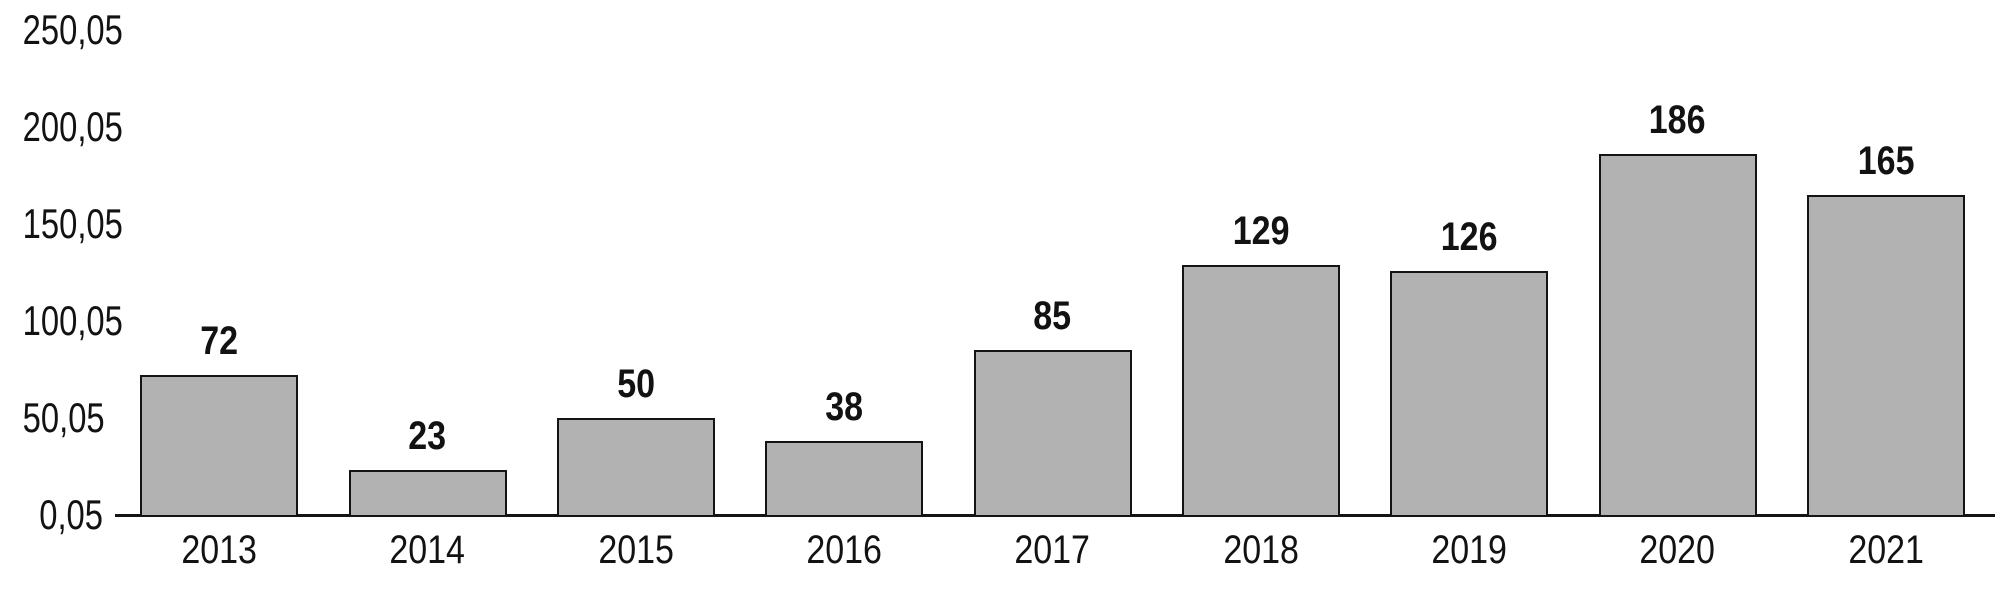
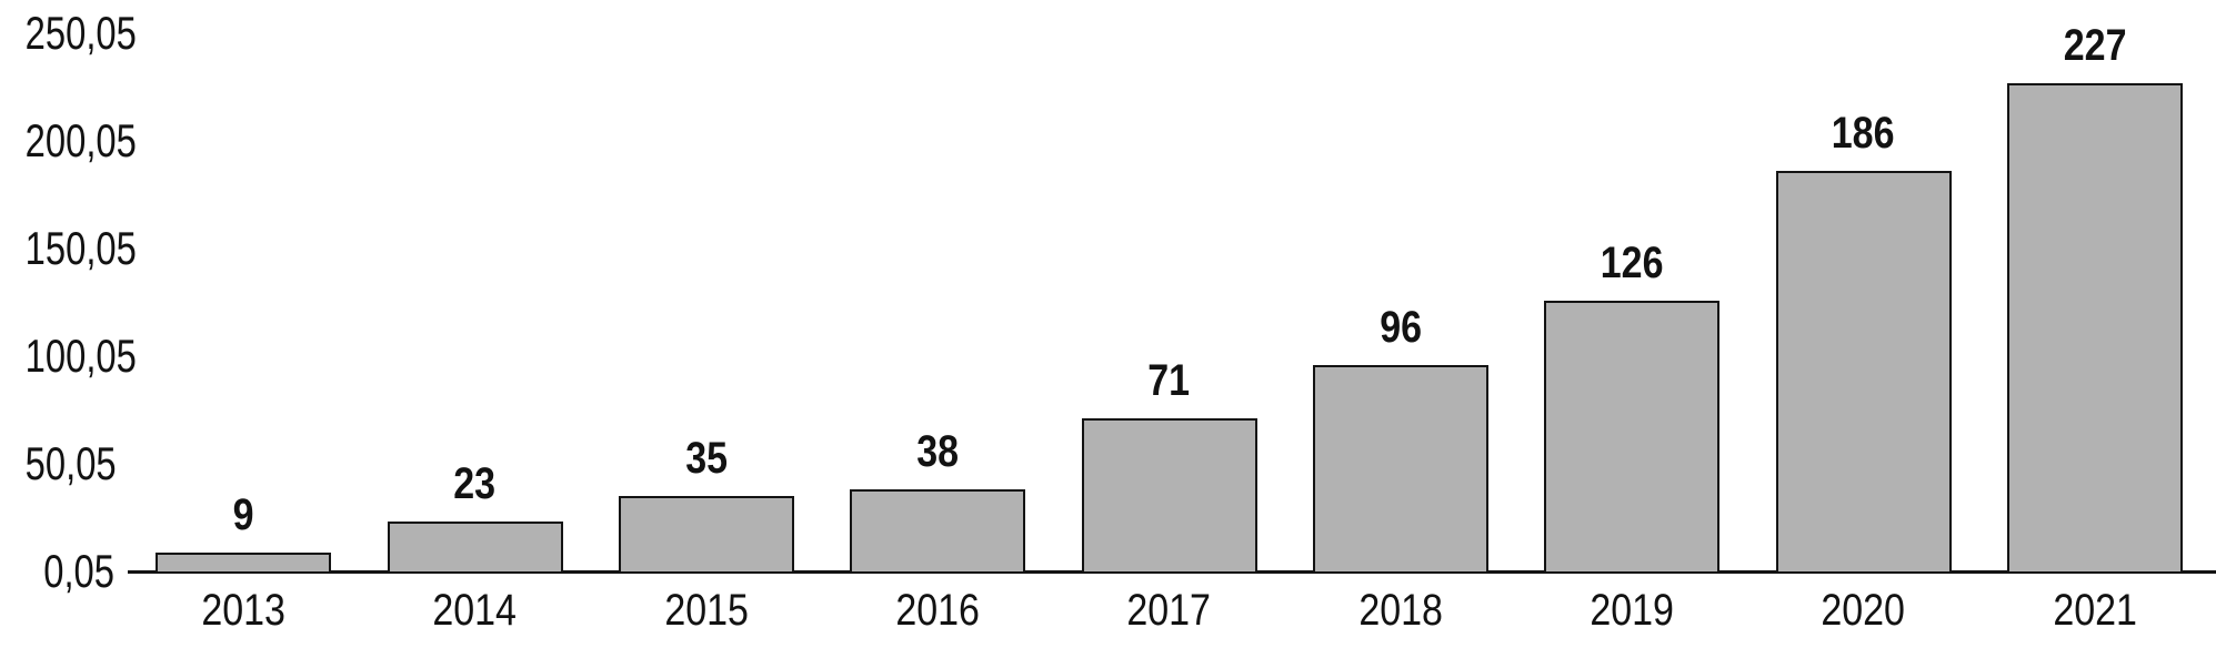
2013: 72 -> 9
2015: 50 -> 35
2017: 85 -> 71
2018: 129 -> 96
2021: 165 -> 227
